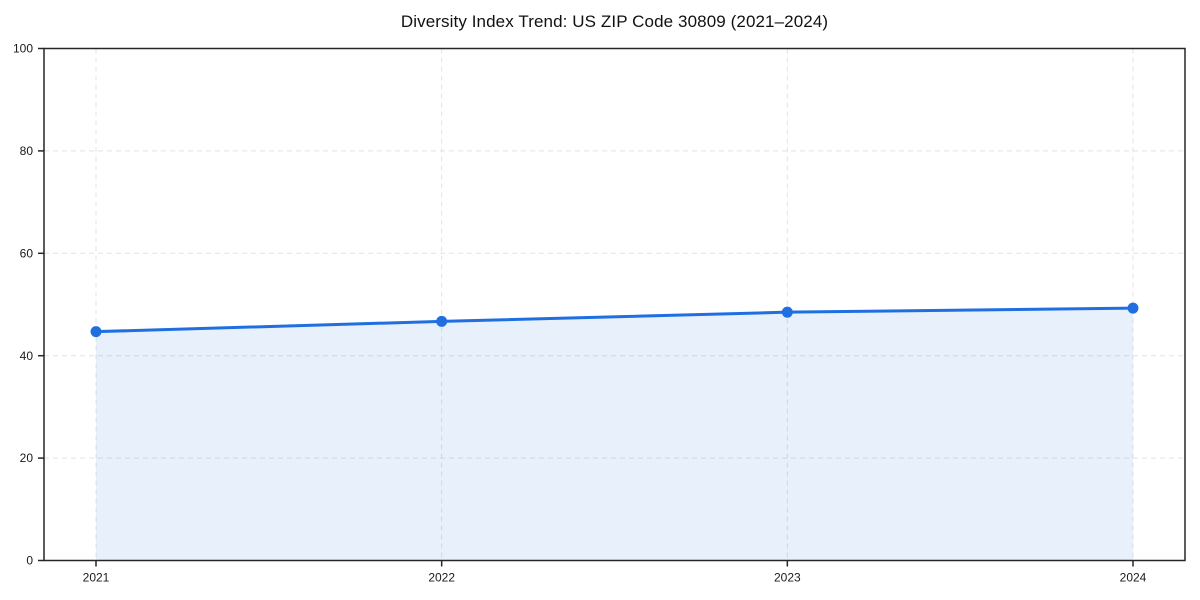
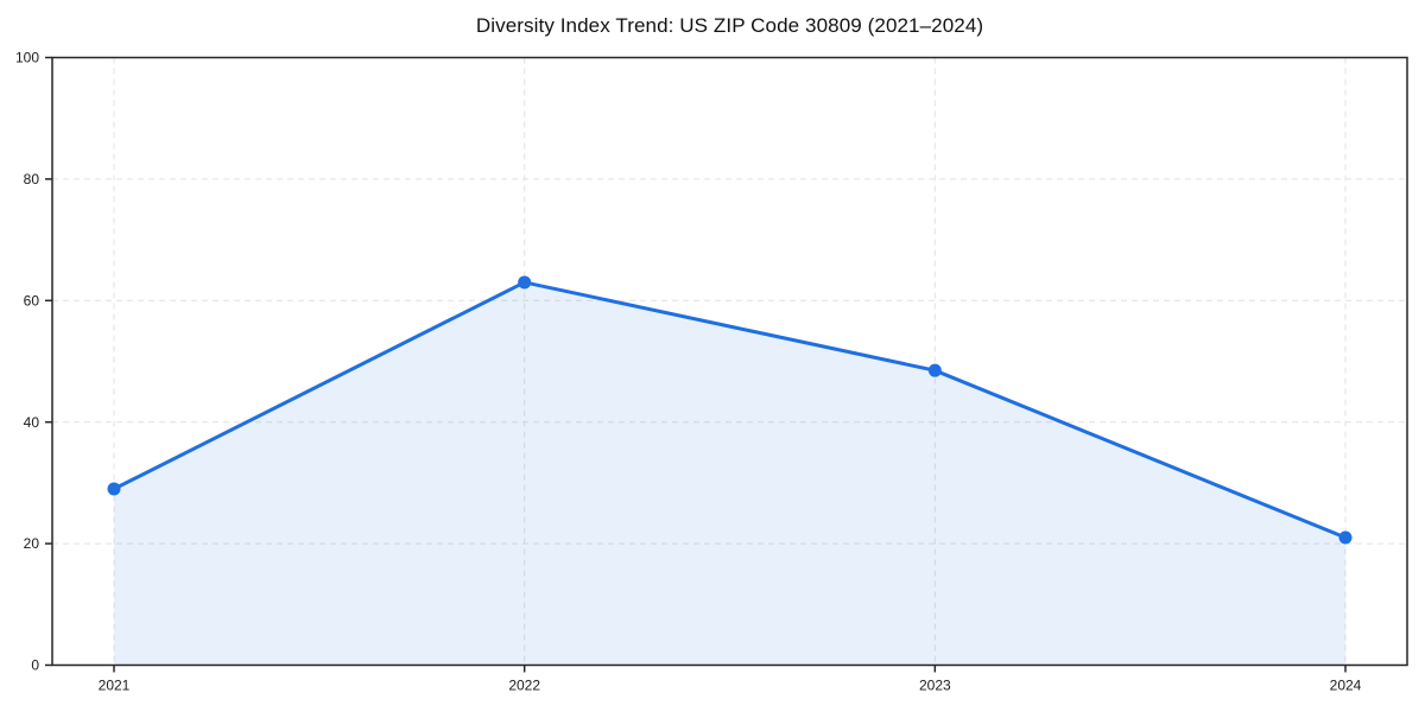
2021: 45 -> 29
2022: 47 -> 63
2024: 49 -> 21
